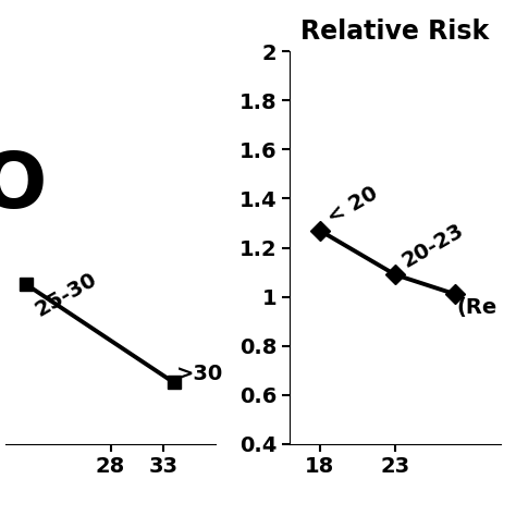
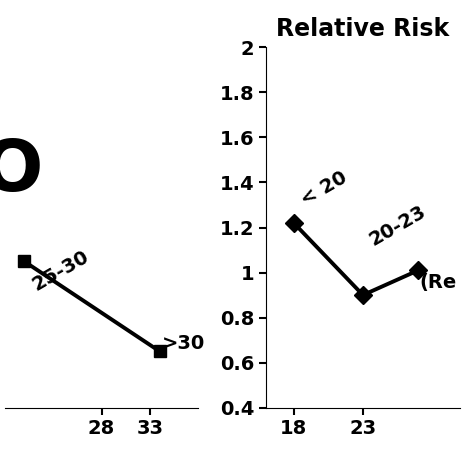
18: 1.27 -> 1.22
23: 1.09 -> 0.90
